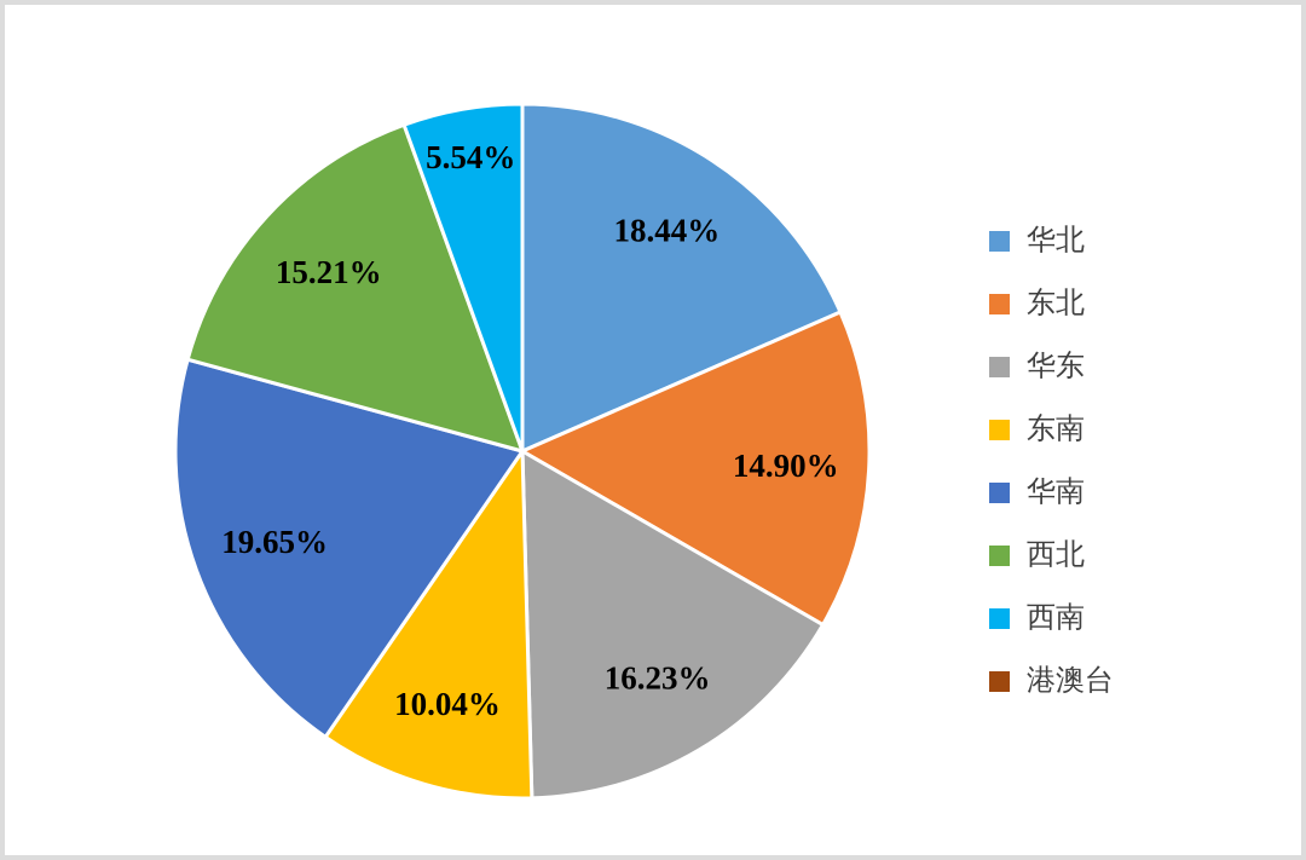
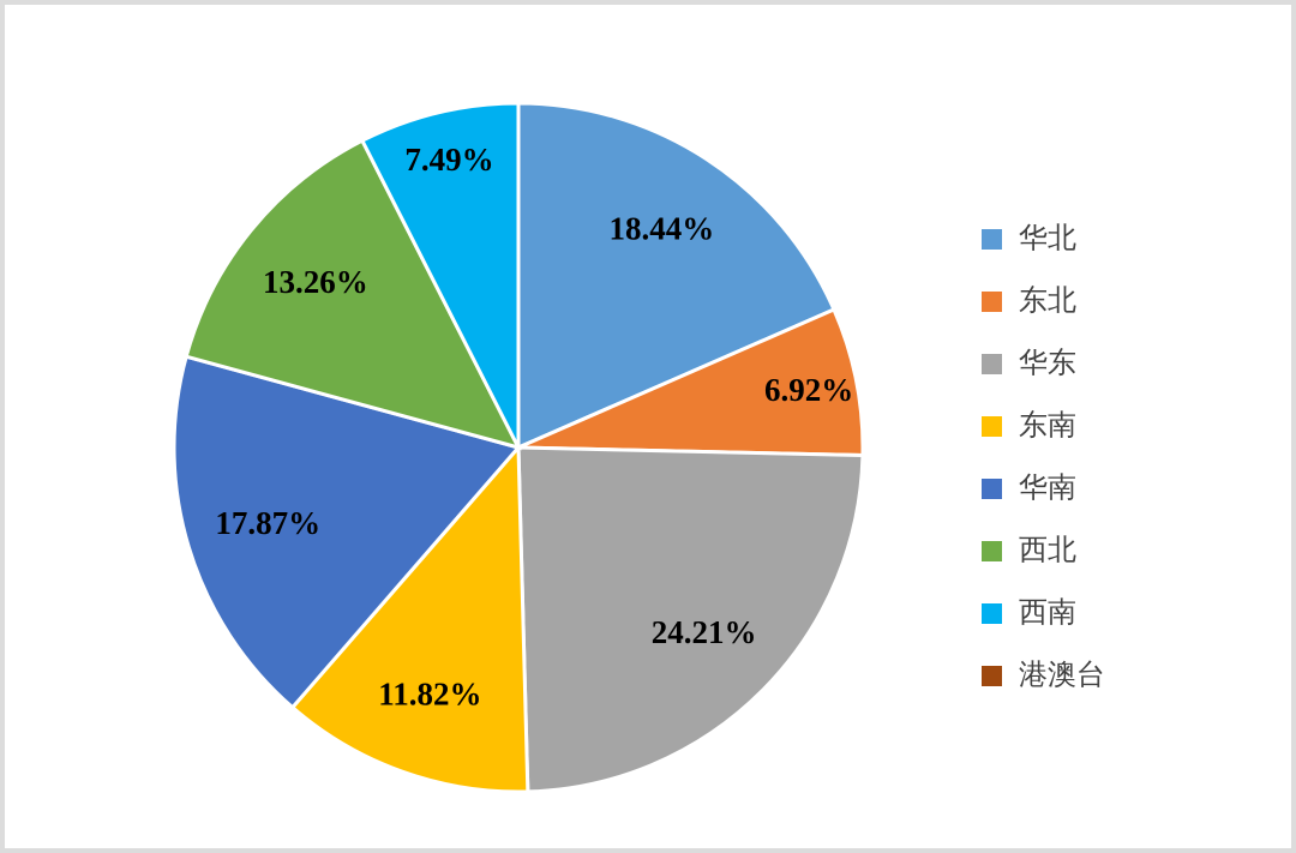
东北: 14.90% -> 6.92%
华东: 16.23% -> 24.21%
东南: 10.04% -> 11.82%
华南: 19.65% -> 17.87%
西北: 15.21% -> 13.26%
西南: 5.54% -> 7.49%
